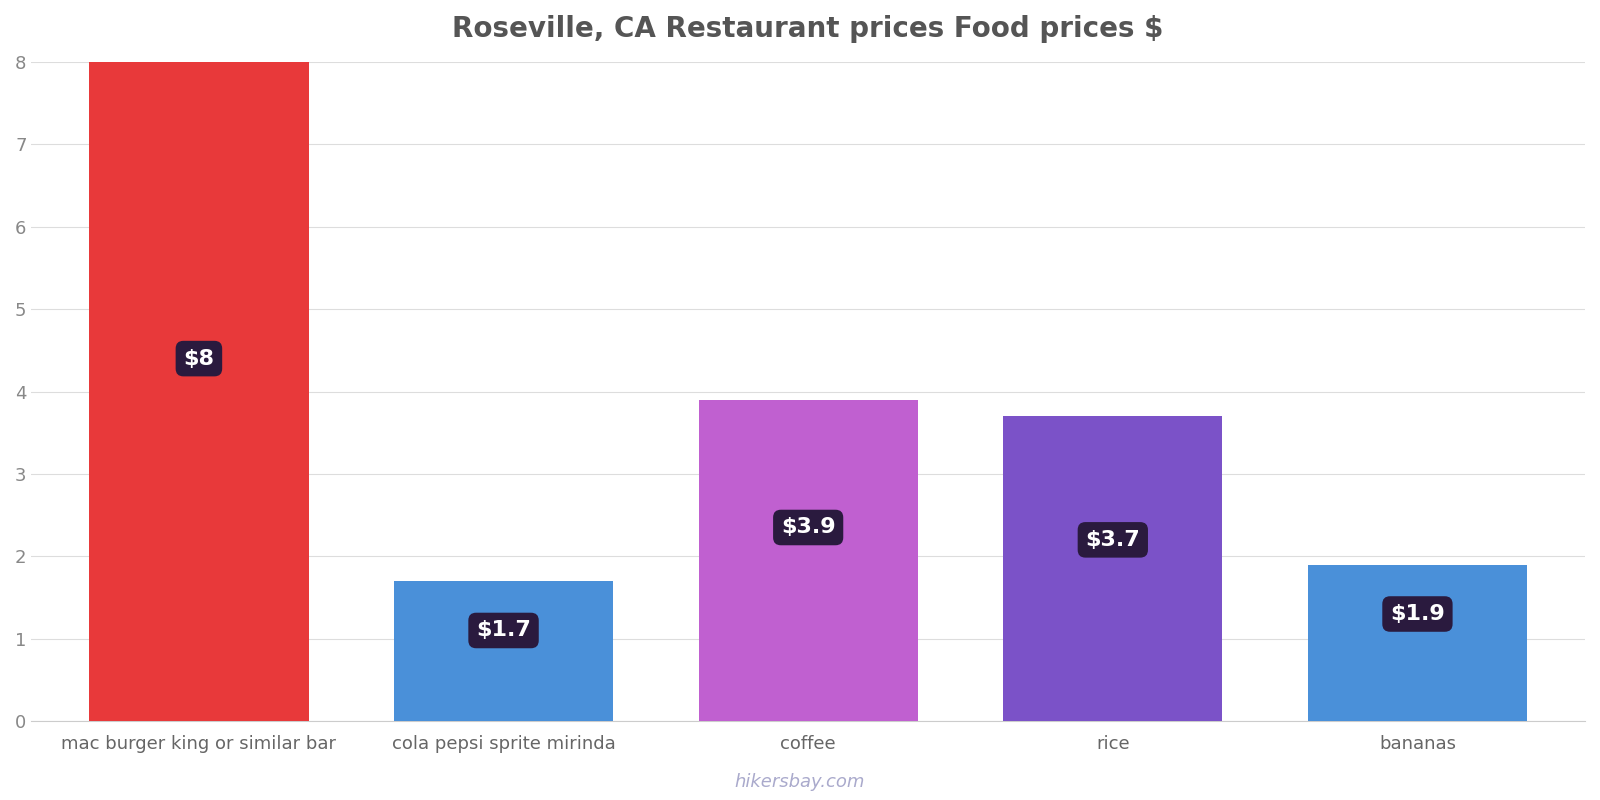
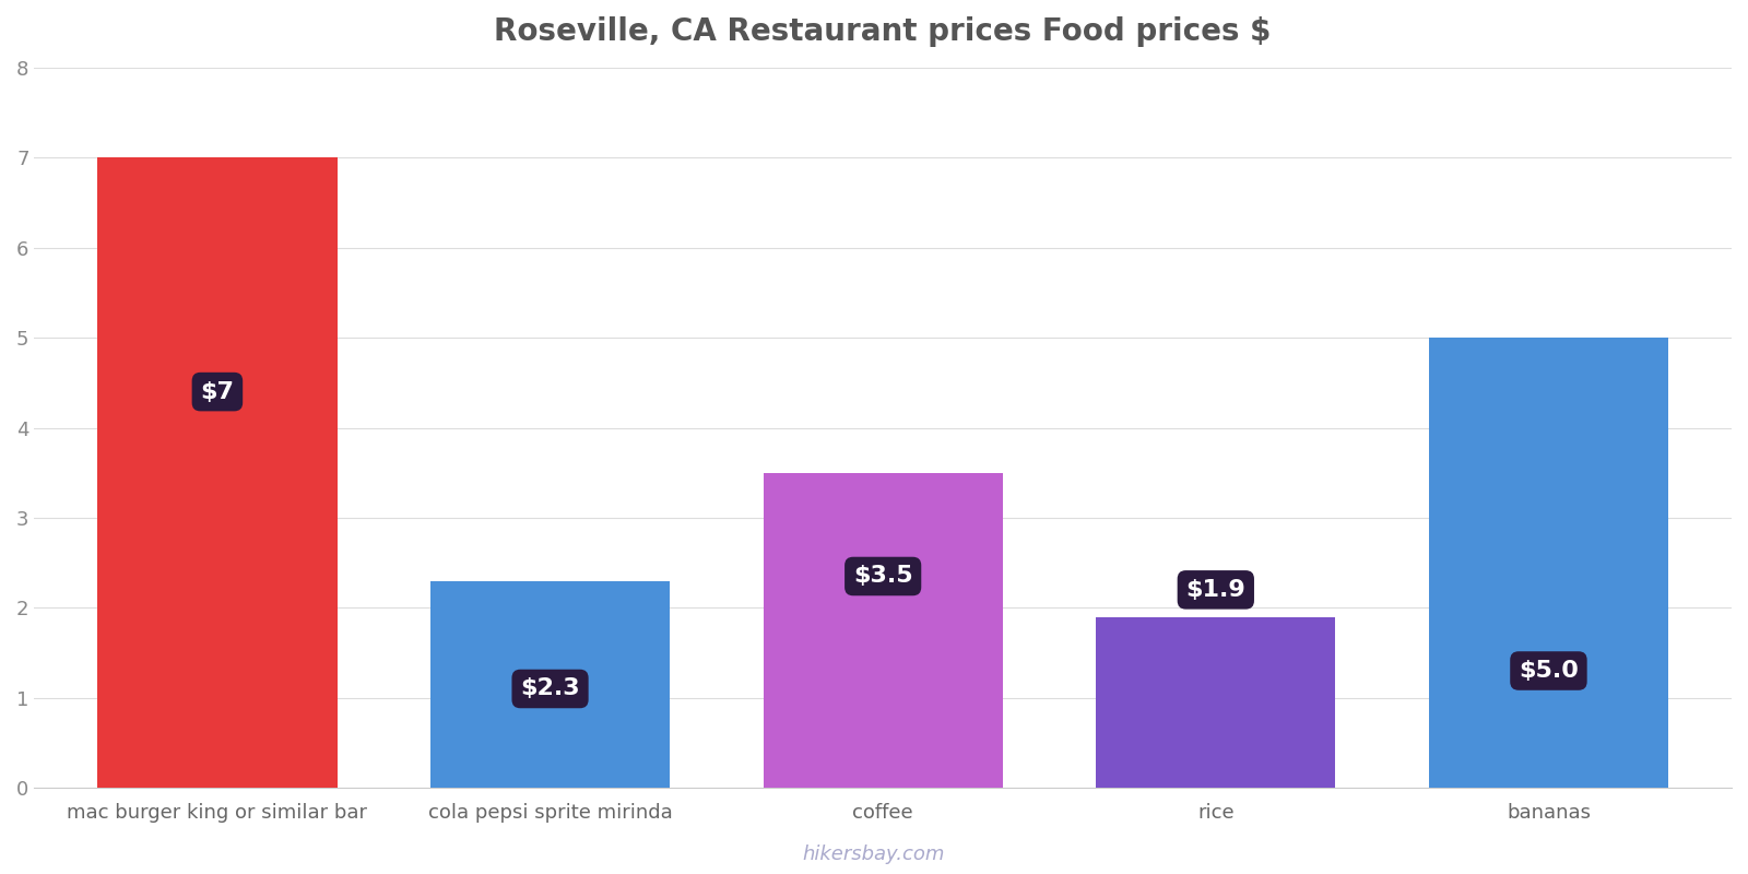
mac burger king or similar bar: $8 -> $7
cola pepsi sprite mirinda: $1.7 -> $2.3
coffee: $3.9 -> $3.5
rice: $3.7 -> $1.9
bananas: $1.9 -> $5.0
